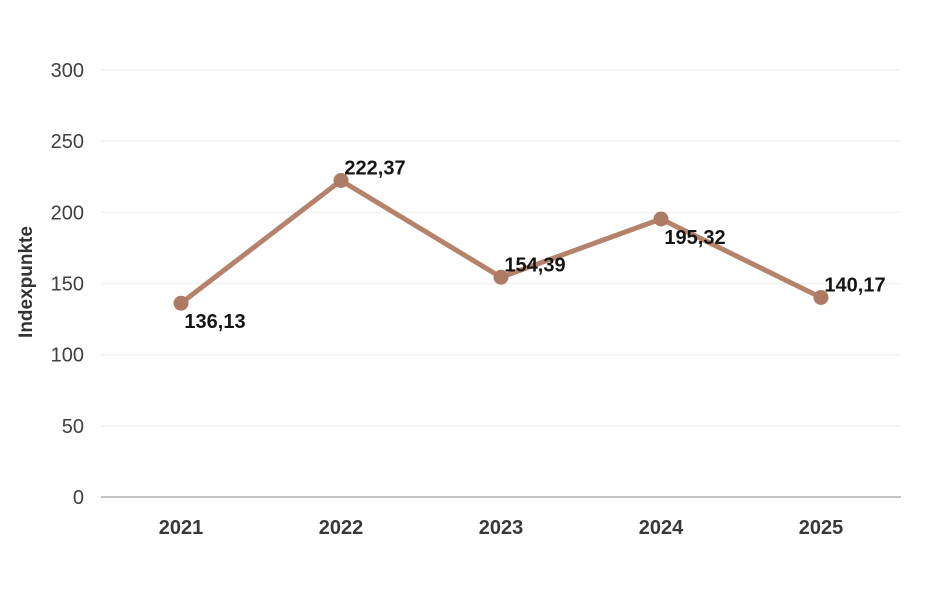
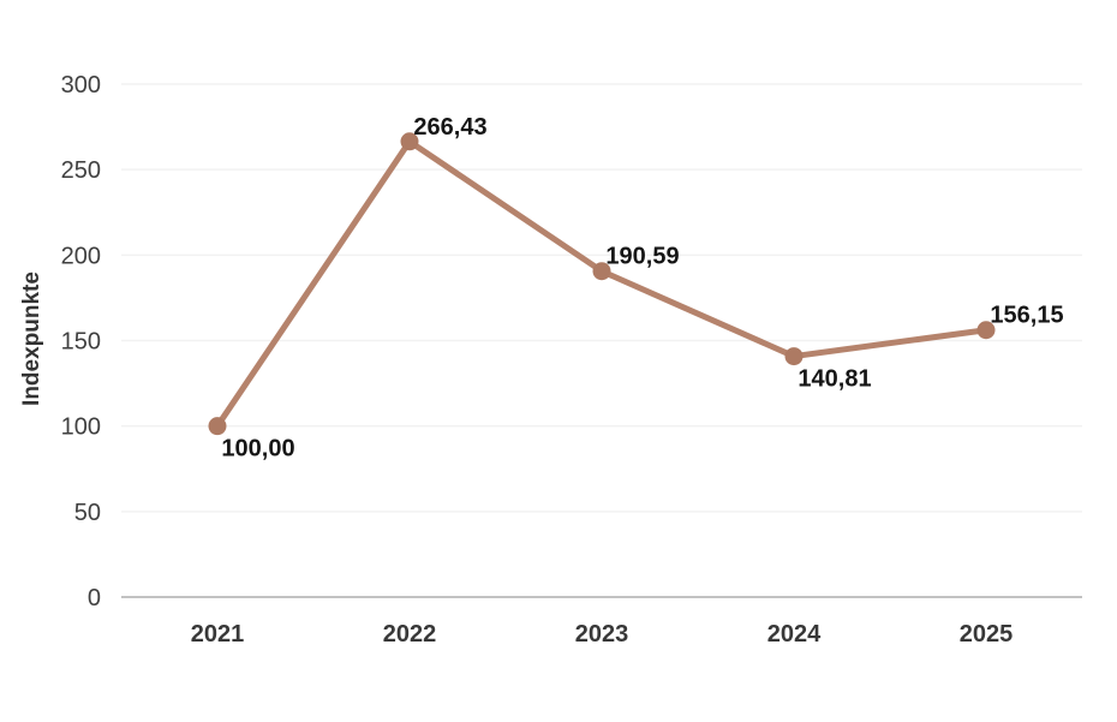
2021: 136,13 -> 100,00
2022: 222,37 -> 266,43
2023: 154,39 -> 190,59
2024: 195,32 -> 140,81
2025: 140,17 -> 156,15
